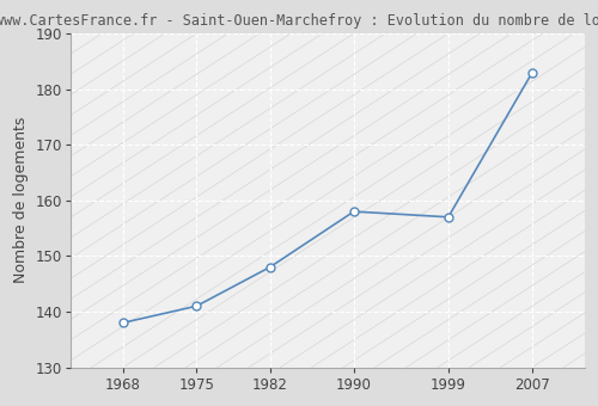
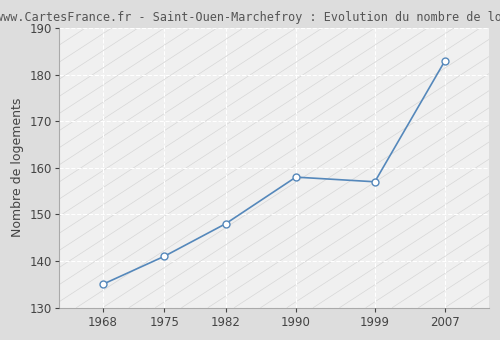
1968: 138 -> 135
